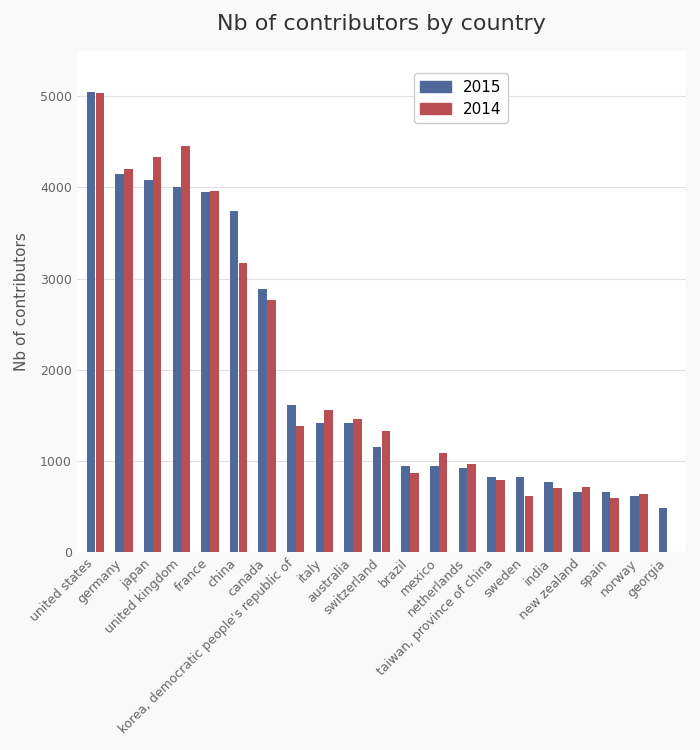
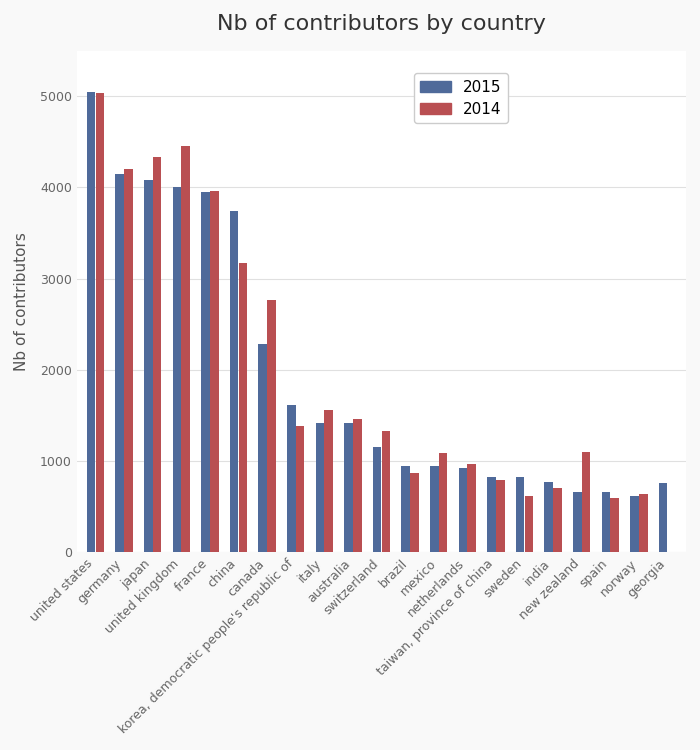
2015/canada: 2890 -> 2280
2014/new zealand: 720 -> 1100
2015/georgia: 490 -> 760
